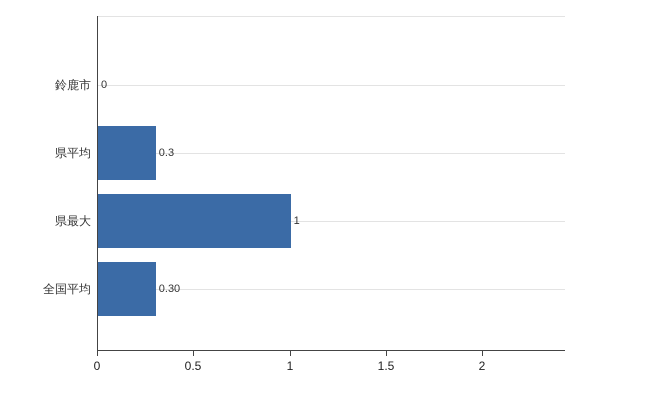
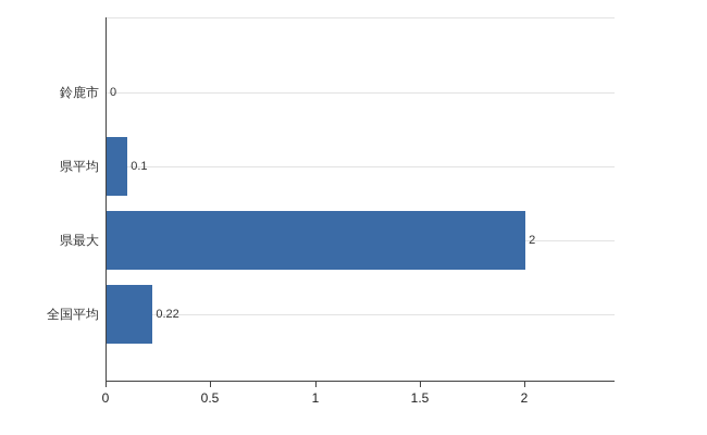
県平均: 0.3 -> 0.1
県最大: 1 -> 2
全国平均: 0.30 -> 0.22
